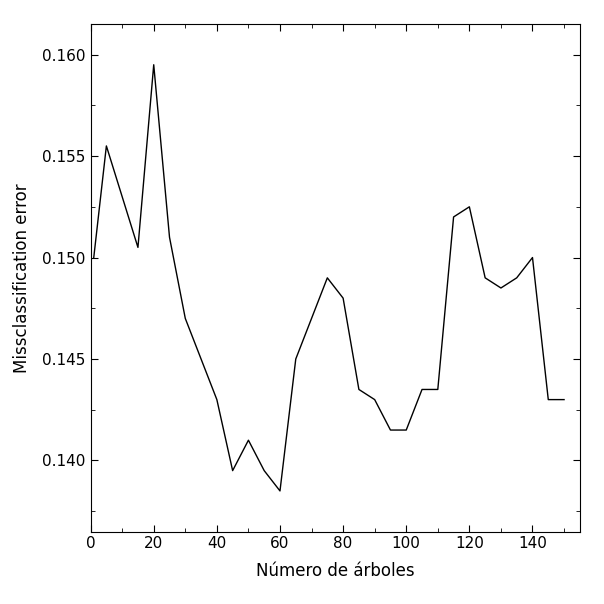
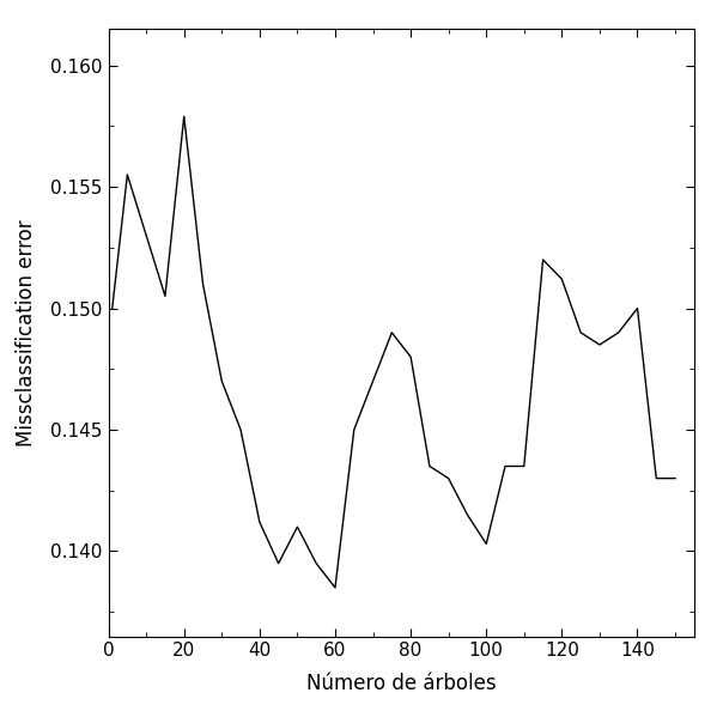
20: 0.1595 -> 0.1579
40: 0.1430 -> 0.1412
100: 0.1415 -> 0.1403
120: 0.1525 -> 0.1512
